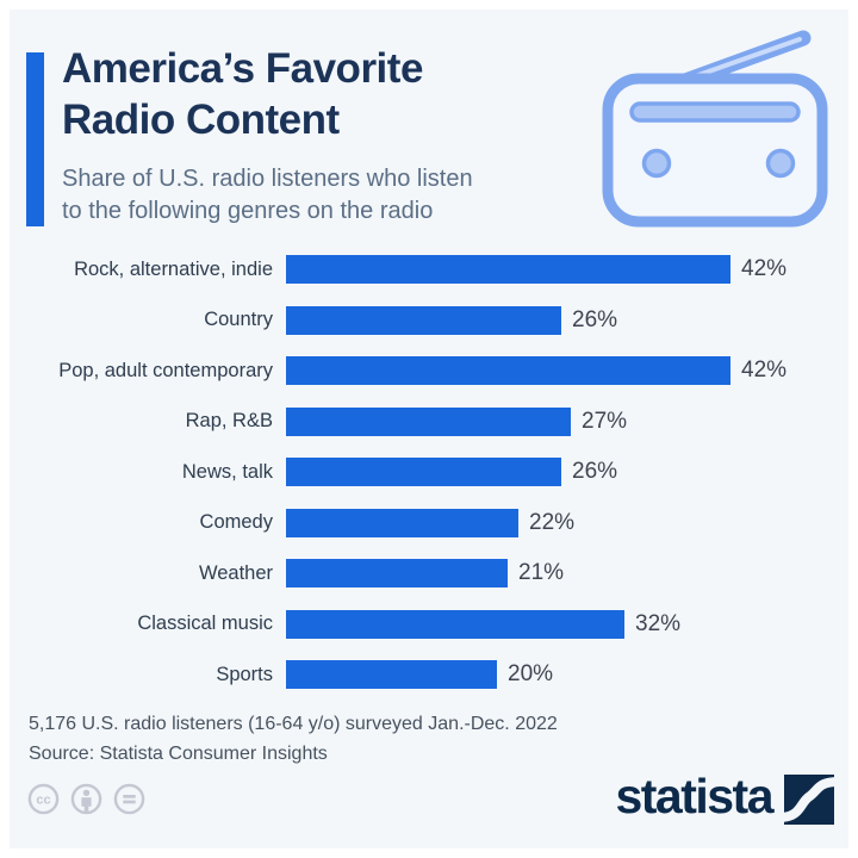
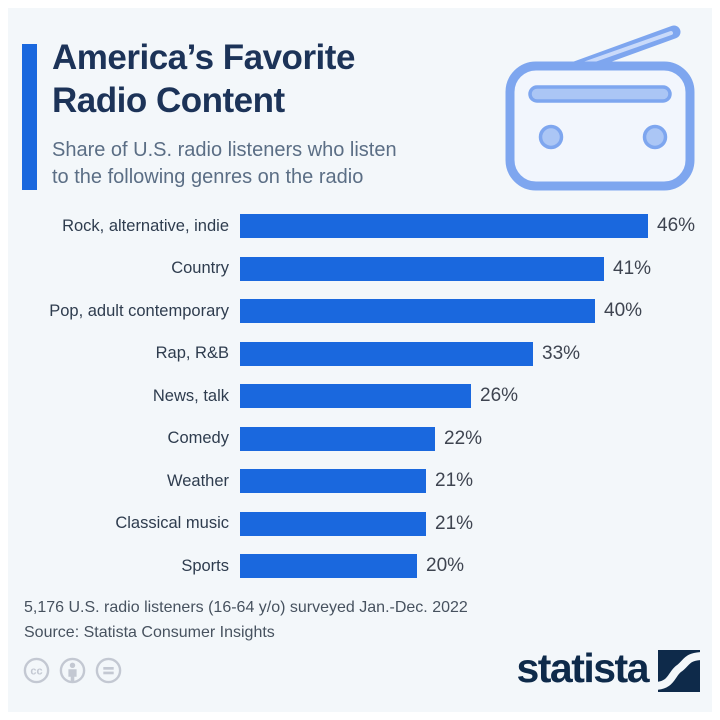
Rock, alternative, indie: 42% -> 46%
Country: 26% -> 41%
Pop, adult contemporary: 42% -> 40%
Rap, R&B: 27% -> 33%
Classical music: 32% -> 21%
